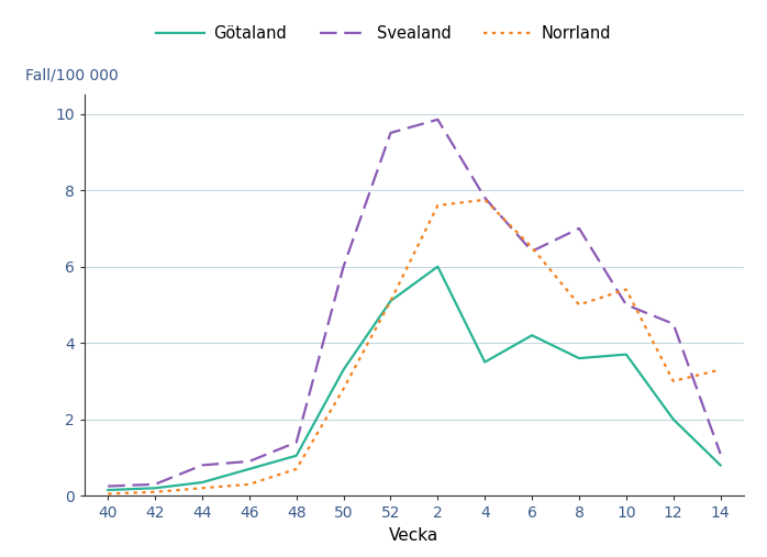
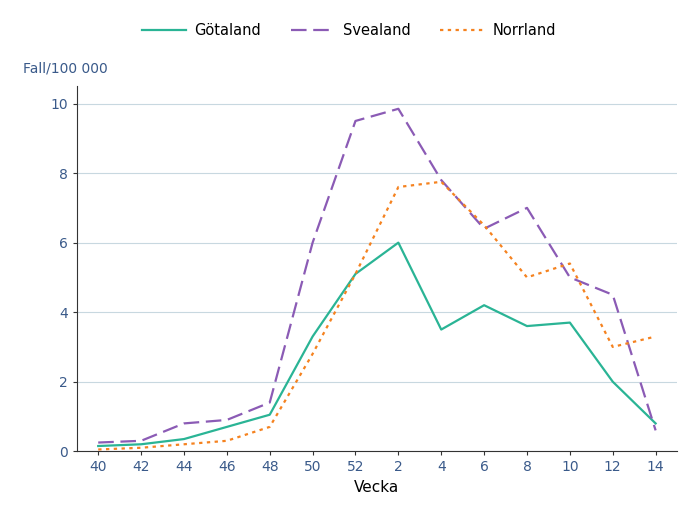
Svealand/14: 1.10 -> 0.60
